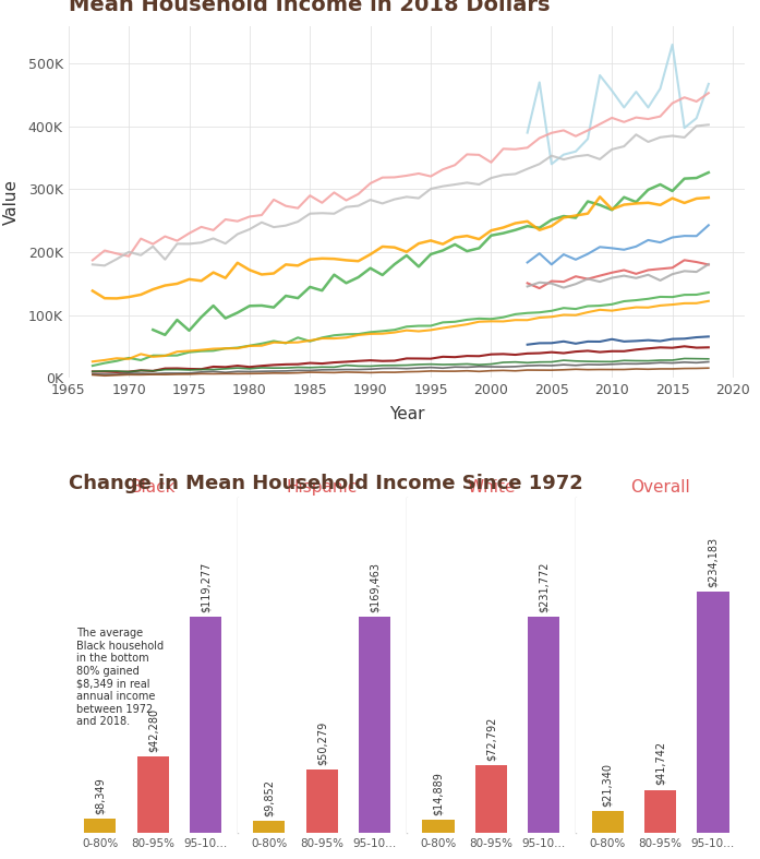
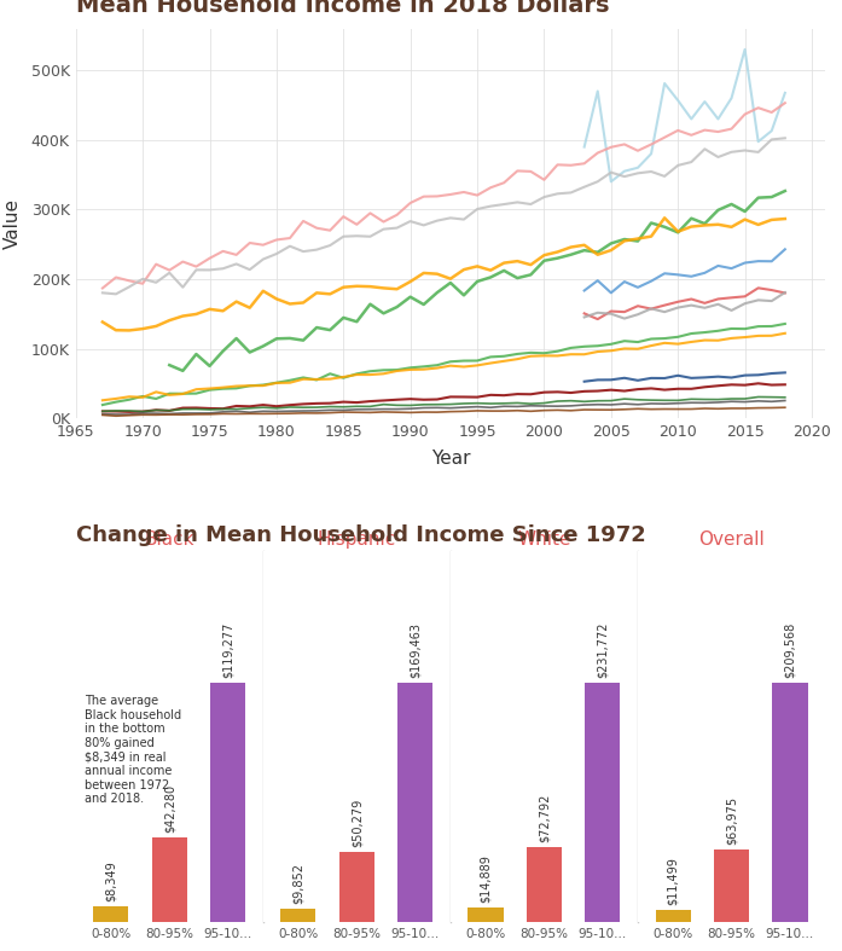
Overall/0-80%: $21,340 -> $11,499
Overall/80-95%: $41,742 -> $63,975
Overall/95-10...: $234,183 -> $209,568
